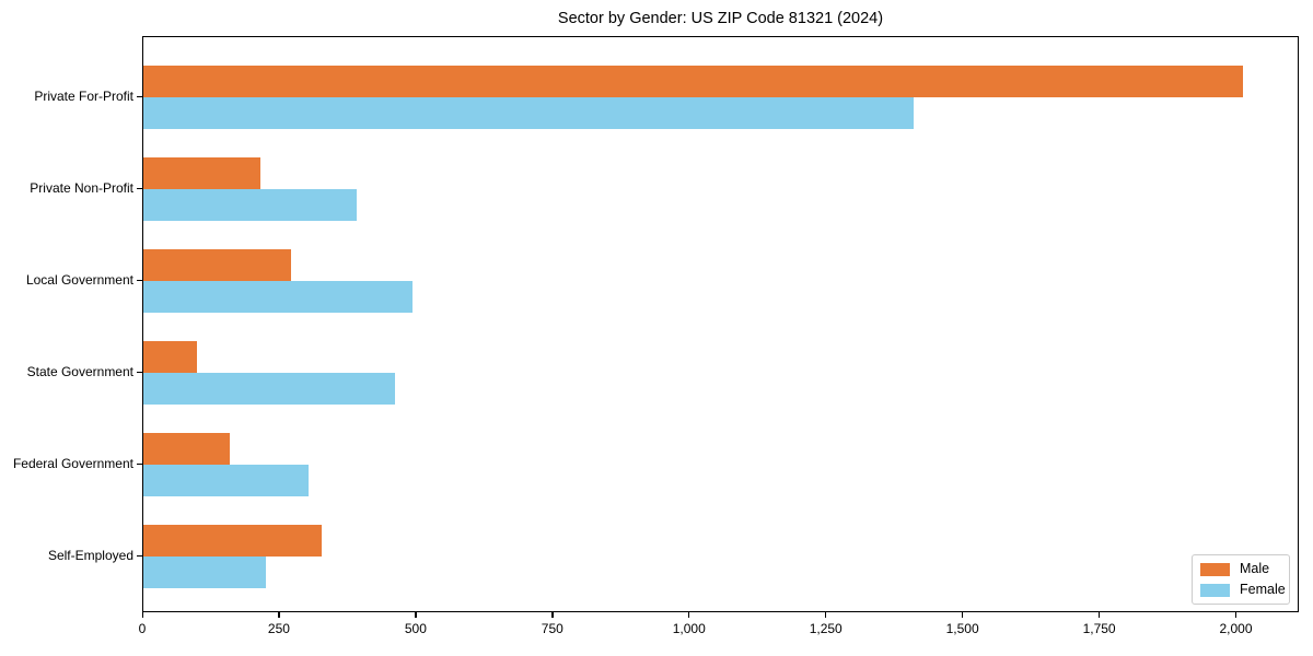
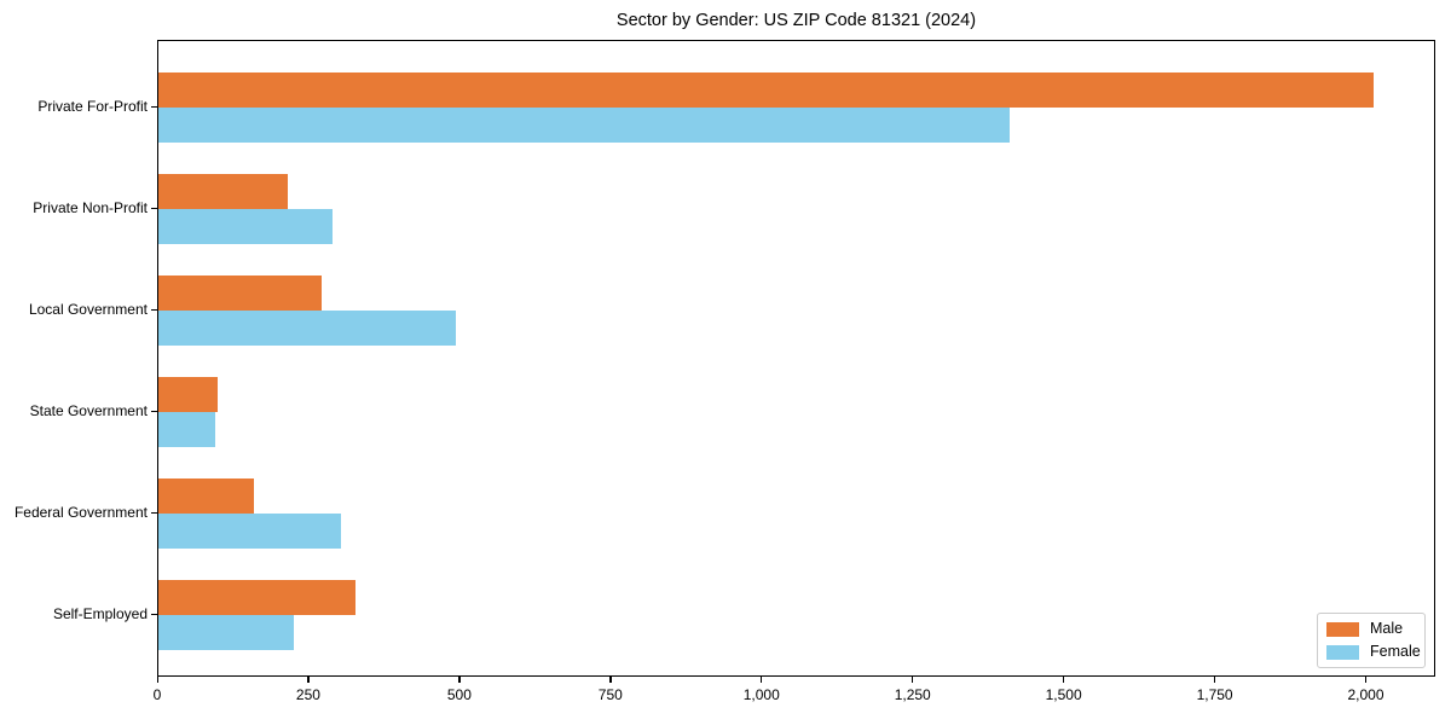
Female/Private Non-Profit: 390 -> 290
Female/State Government: 460 -> 100
